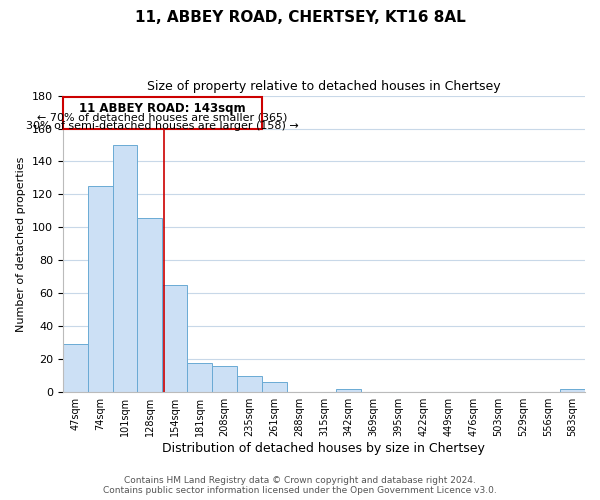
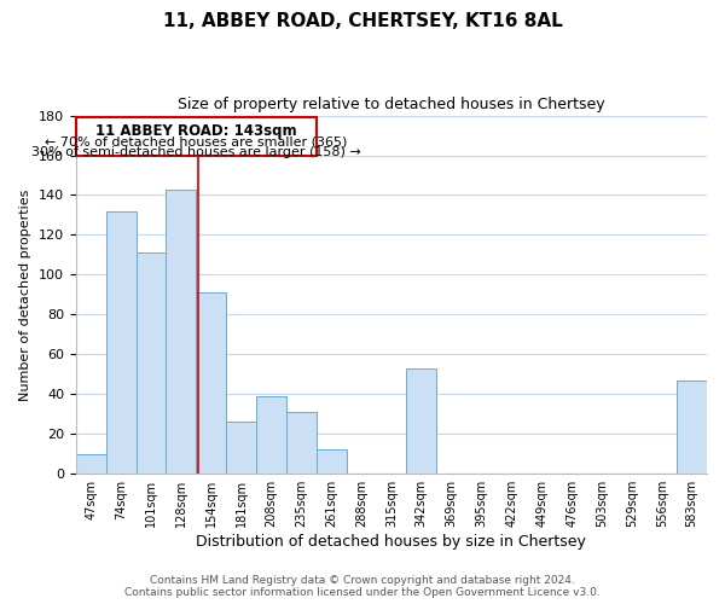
47sqm: 29 -> 10
74sqm: 125 -> 132
101sqm: 150 -> 111
128sqm: 106 -> 143
154sqm: 65 -> 91
181sqm: 18 -> 26
208sqm: 16 -> 39
235sqm: 10 -> 31
261sqm: 6 -> 12
342sqm: 2 -> 53
583sqm: 2 -> 47
